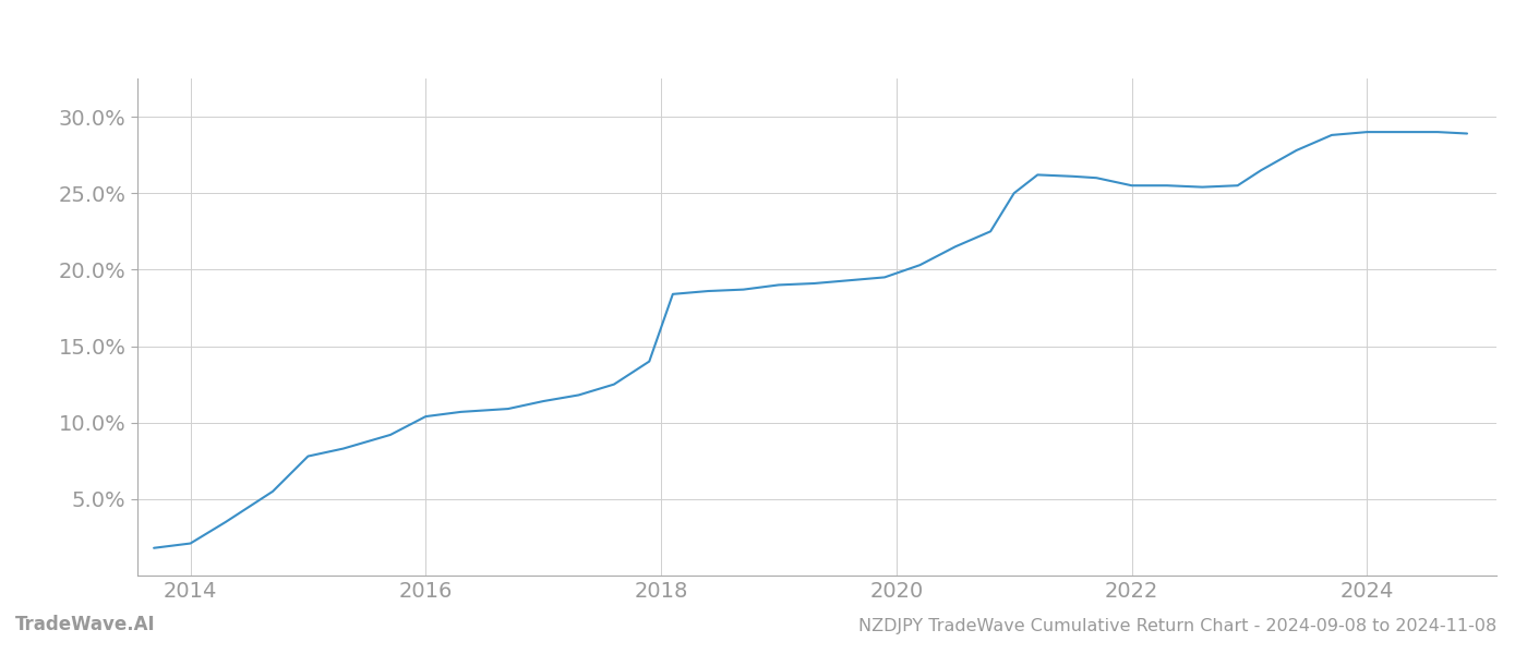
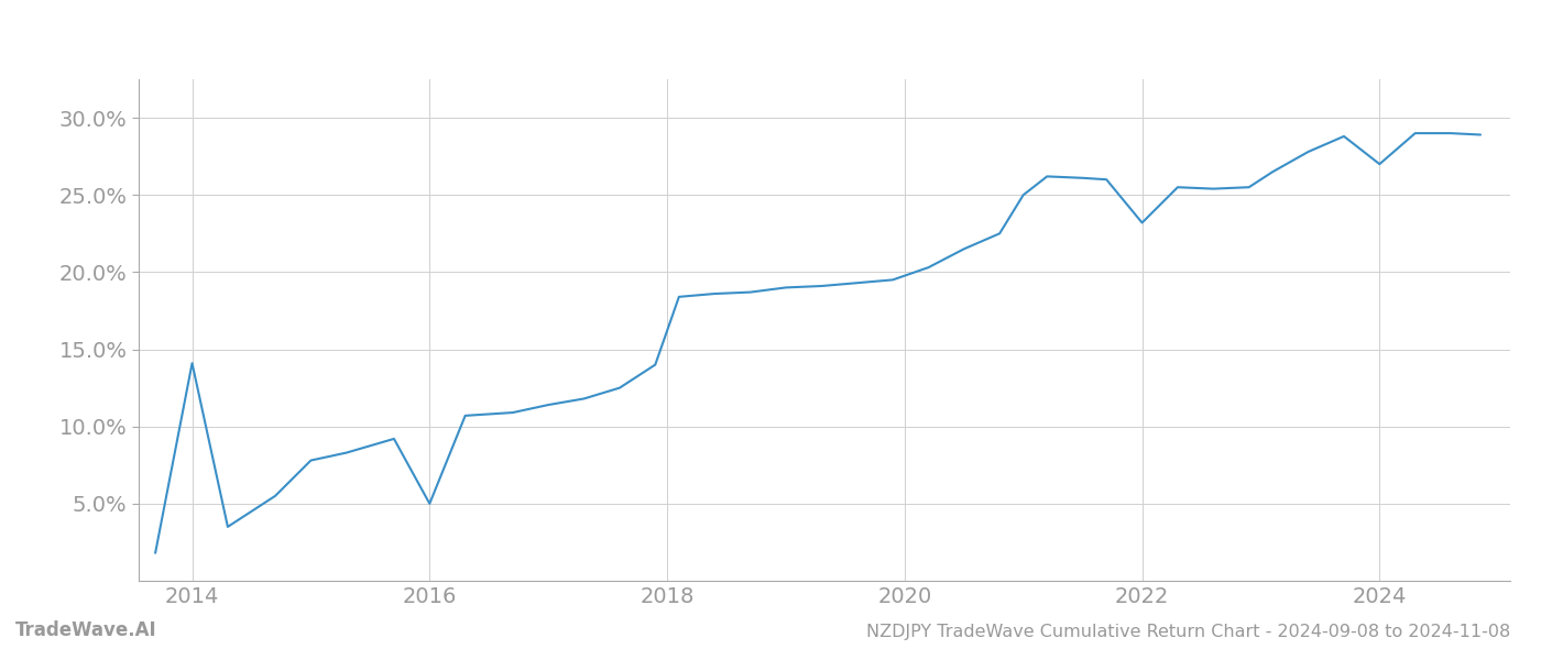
2014: 2.1% -> 14.1%
2016: 10.4% -> 5.0%
2022: 25.5% -> 23.2%
2024: 29.0% -> 27.0%
